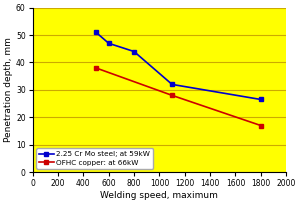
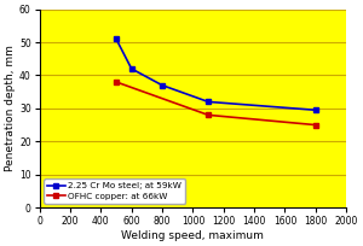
2.25 Cr Mo steel; at 59kW/600: 47.0 -> 42.0
2.25 Cr Mo steel; at 59kW/800: 44.0 -> 37.0
2.25 Cr Mo steel; at 59kW/1800: 26.5 -> 29.5
OFHC copper: at 66kW/1800: 17 -> 25
